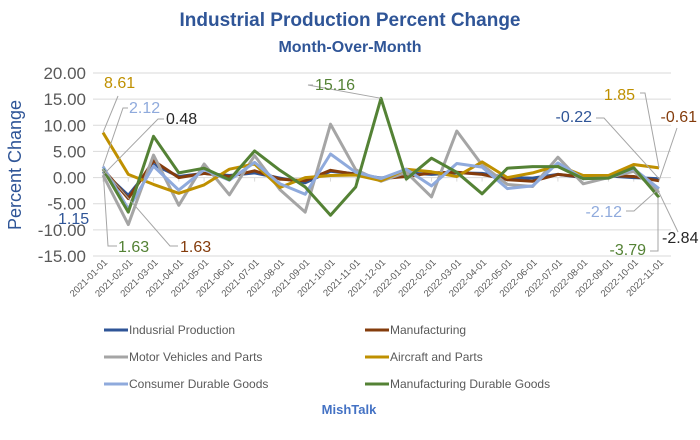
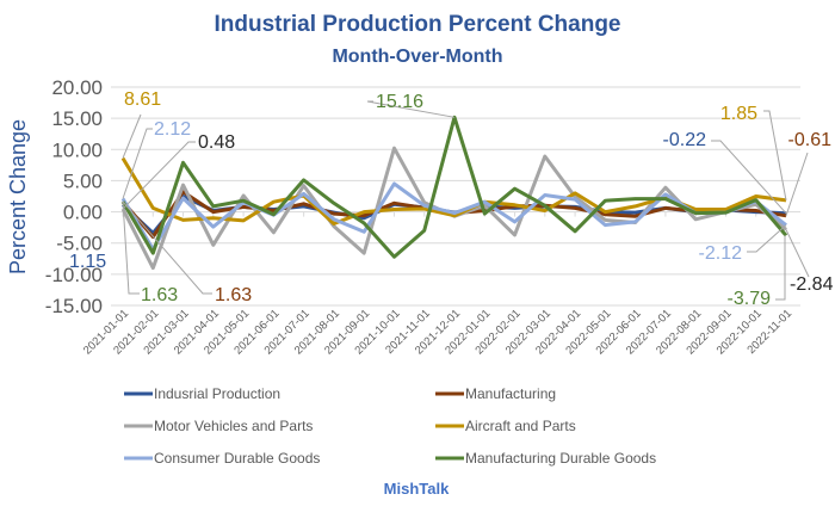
Aircraft and Parts/2021-04-01: -3 -> -1
Manufacturing Durable Goods/2021-11-01: -2 -> -3
